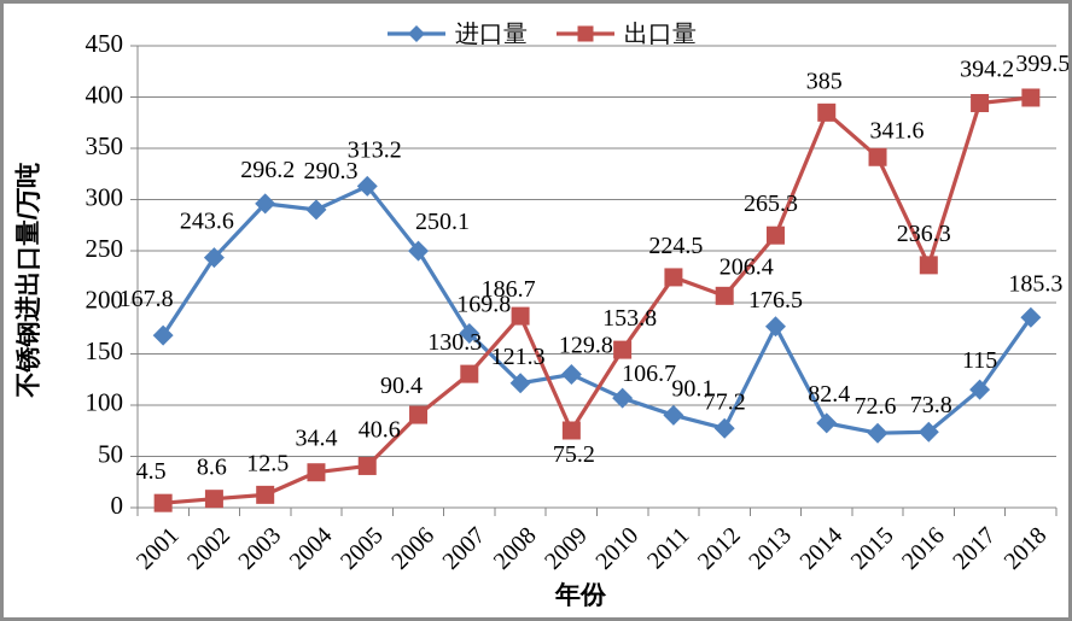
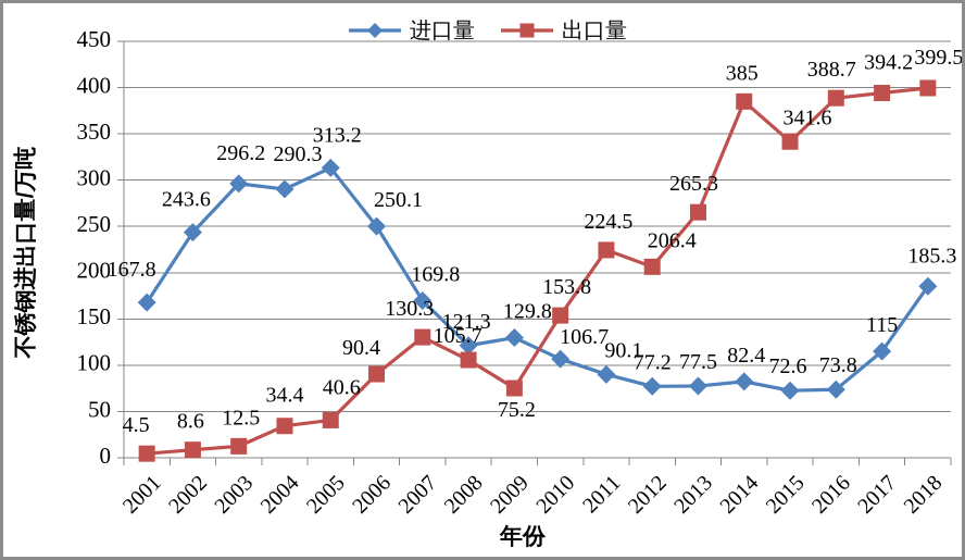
出口量/2008: 186.7 -> 105.7
进口量/2013: 176.5 -> 77.5
出口量/2016: 236.3 -> 388.7
